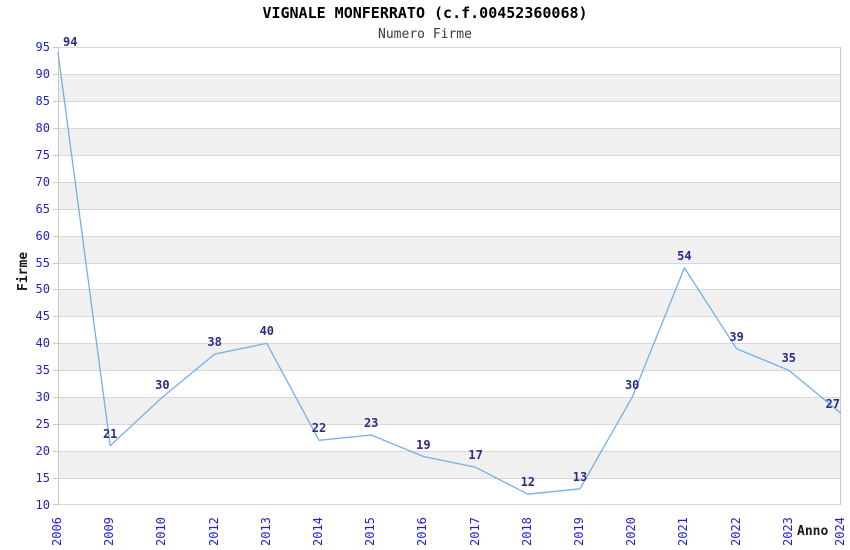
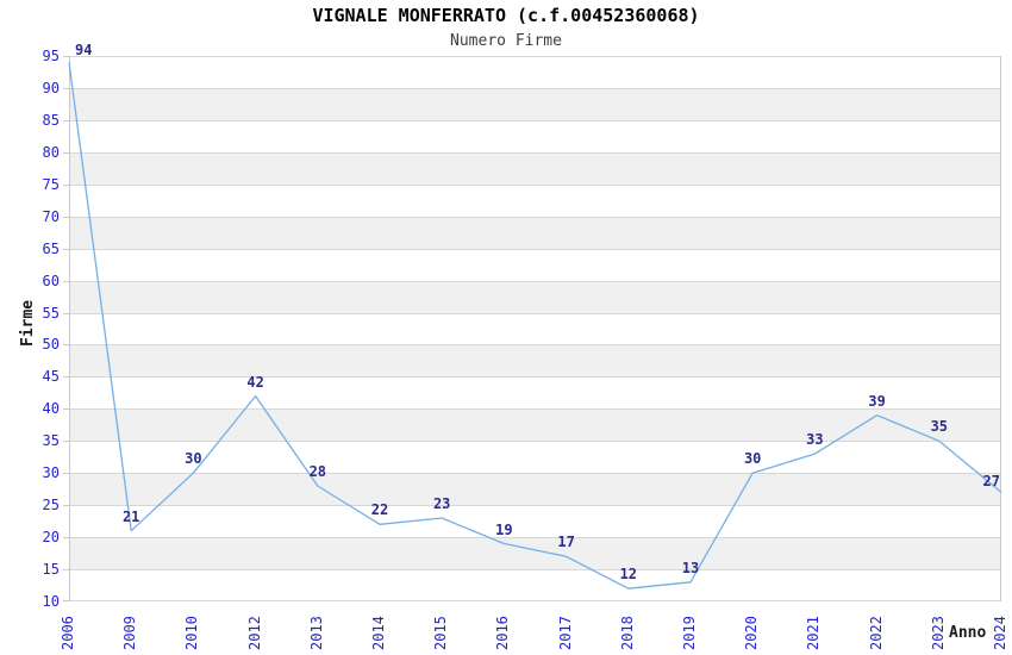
2012: 38 -> 42
2013: 40 -> 28
2021: 54 -> 33
